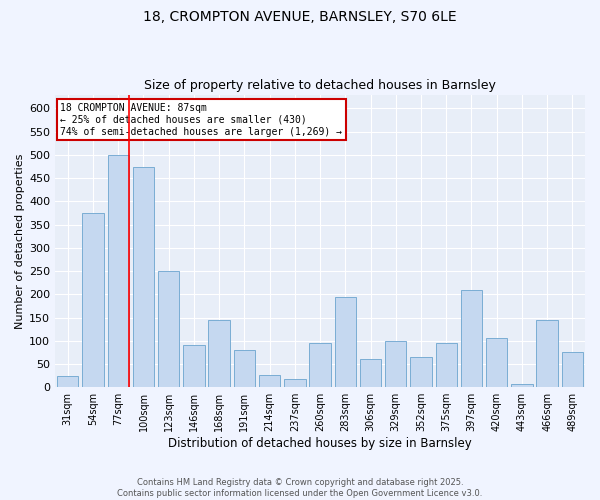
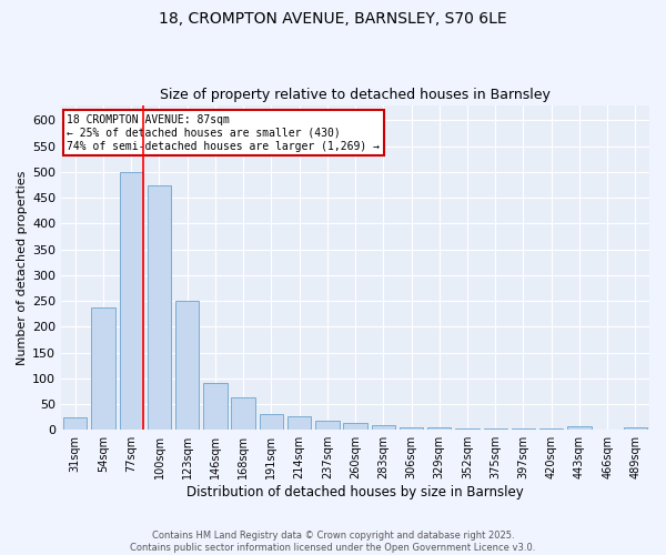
54sqm: 375 -> 238
168sqm: 145 -> 63
191sqm: 80 -> 30
260sqm: 95 -> 13
283sqm: 195 -> 10
306sqm: 60 -> 5
329sqm: 100 -> 4
352sqm: 65 -> 3
375sqm: 95 -> 3
397sqm: 210 -> 2
420sqm: 105 -> 2
466sqm: 145 -> 1
489sqm: 75 -> 5
